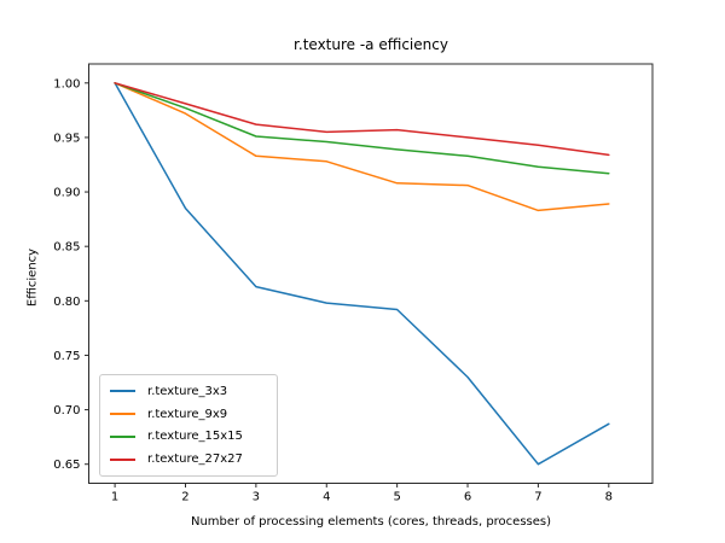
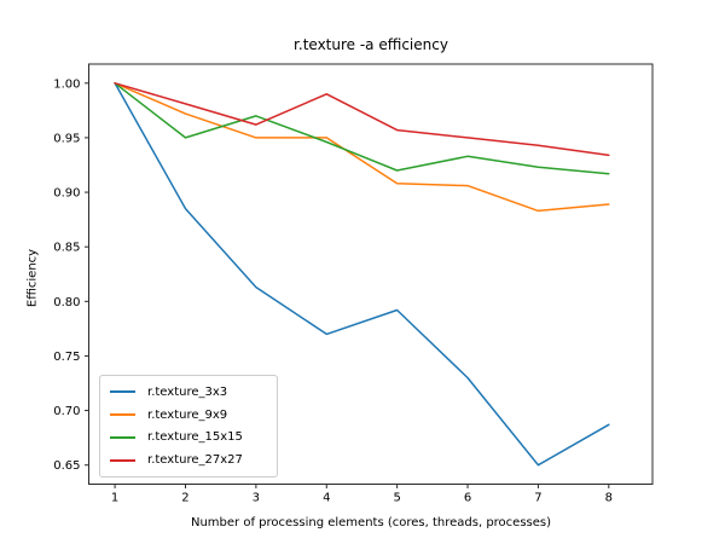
r.texture_15x15/2: 0.98 -> 0.95
r.texture_9x9/3: 0.93 -> 0.95
r.texture_15x15/3: 0.95 -> 0.97
r.texture_3x3/4: 0.80 -> 0.77
r.texture_9x9/4: 0.93 -> 0.95
r.texture_27x27/4: 0.95 -> 0.99
r.texture_15x15/5: 0.94 -> 0.92
